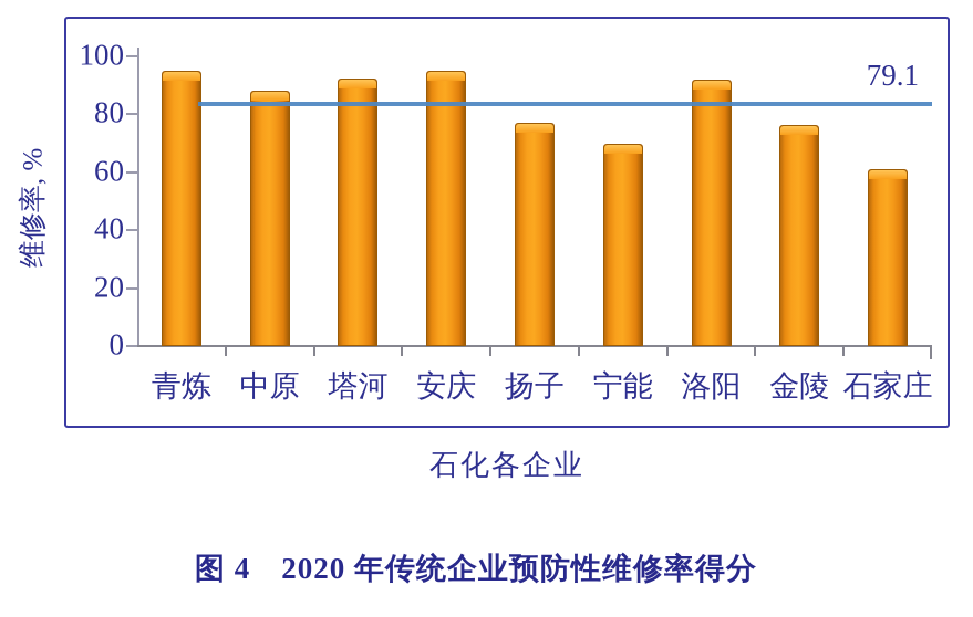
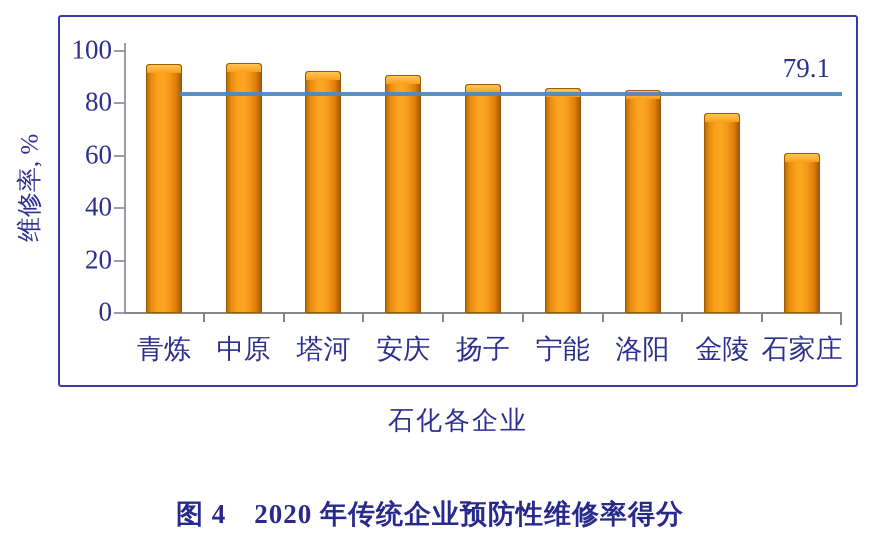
中原: 88 -> 96
安庆: 95 -> 91
扬子: 77 -> 88
宁能: 70 -> 86
洛阳: 92 -> 85
